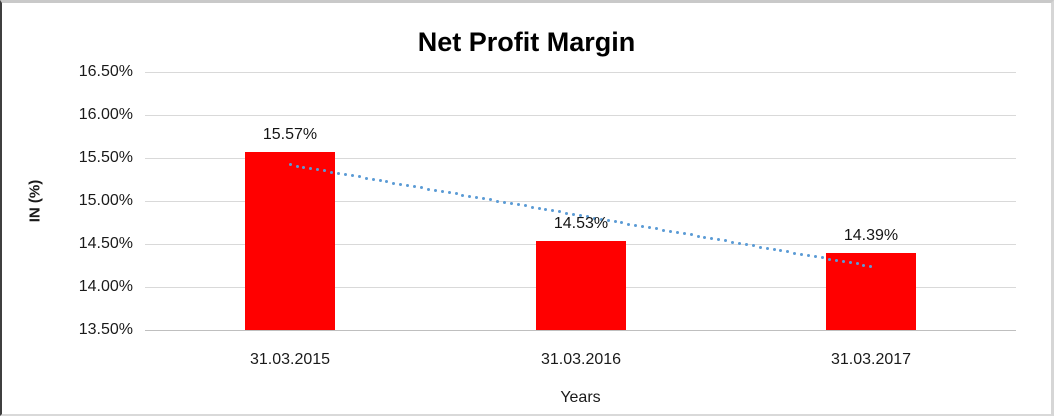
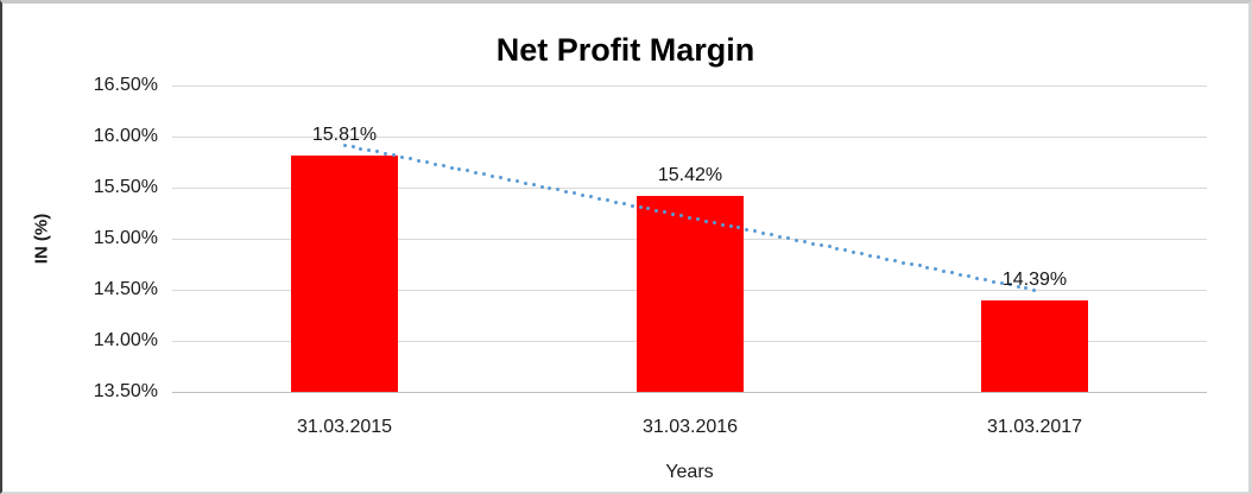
31.03.2015: 15.57% -> 15.81%
31.03.2016: 14.53% -> 15.42%
